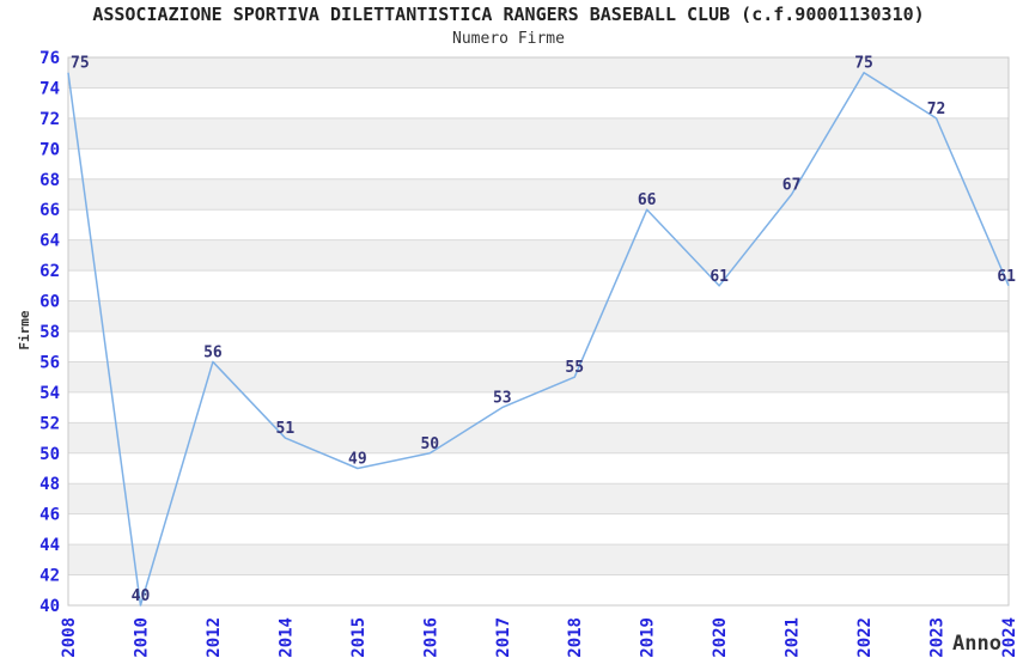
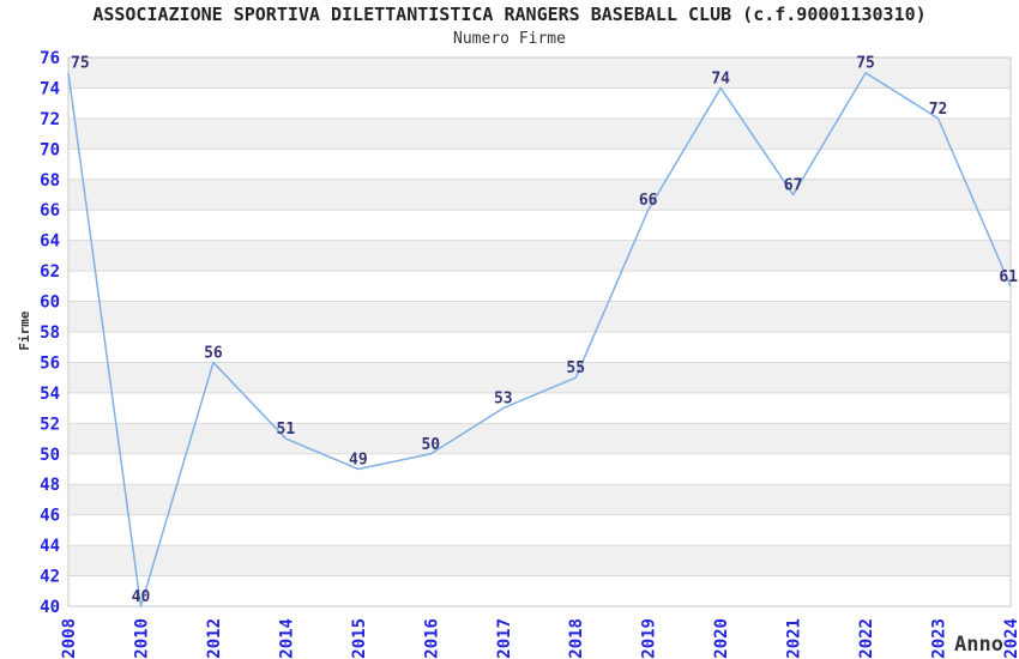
2020: 61 -> 74
